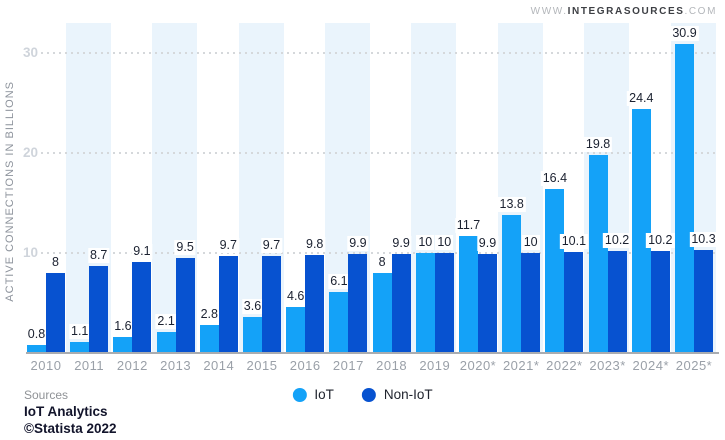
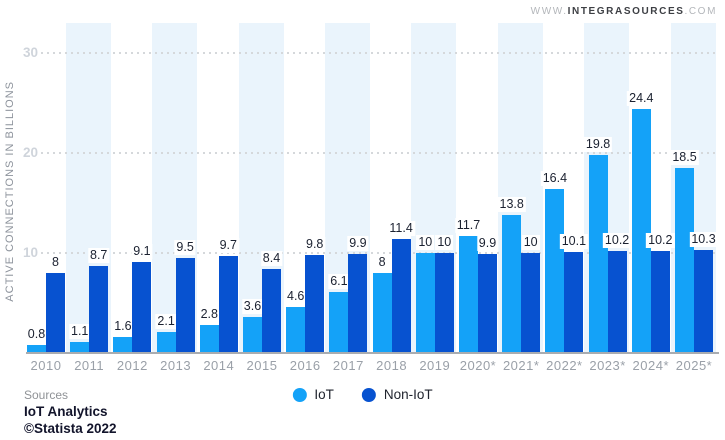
Non-IoT/2015: 9.7 -> 8.4
Non-IoT/2018: 9.9 -> 11.4
IoT/2025*: 30.9 -> 18.5
